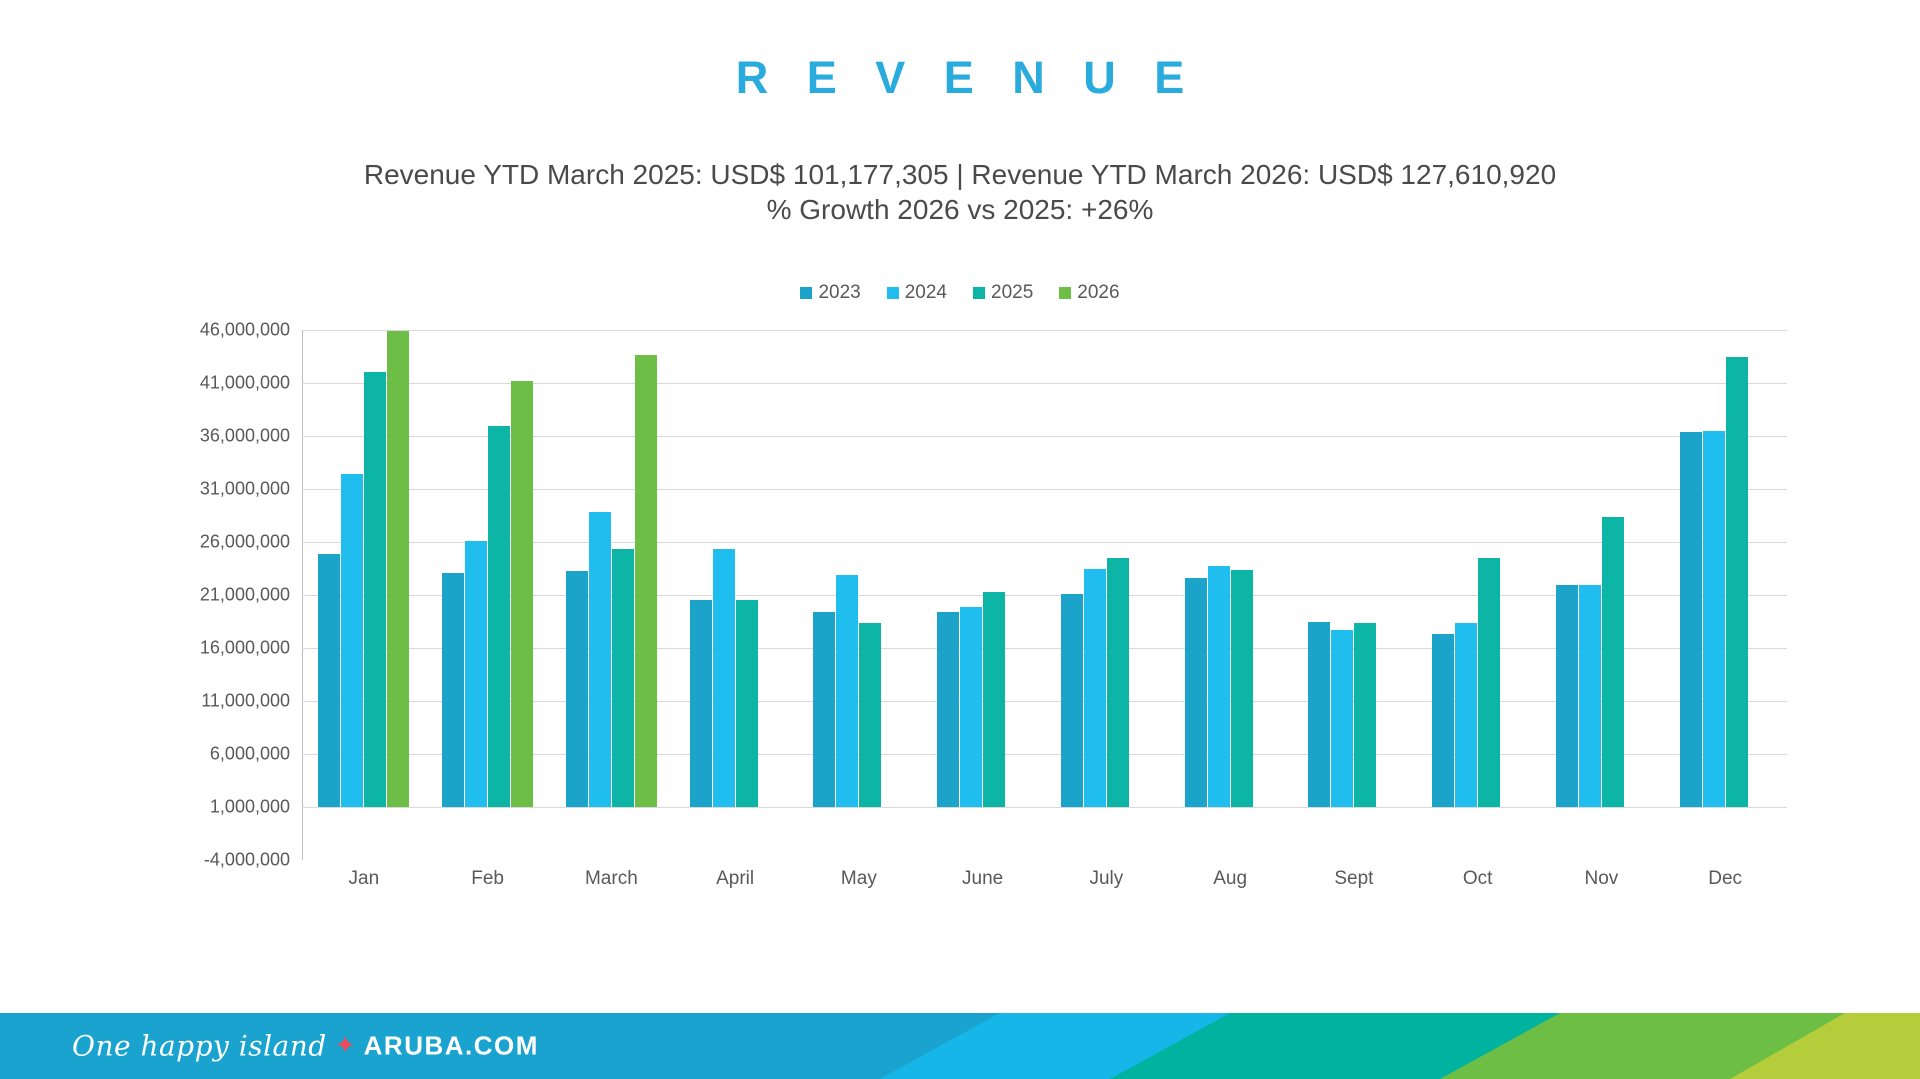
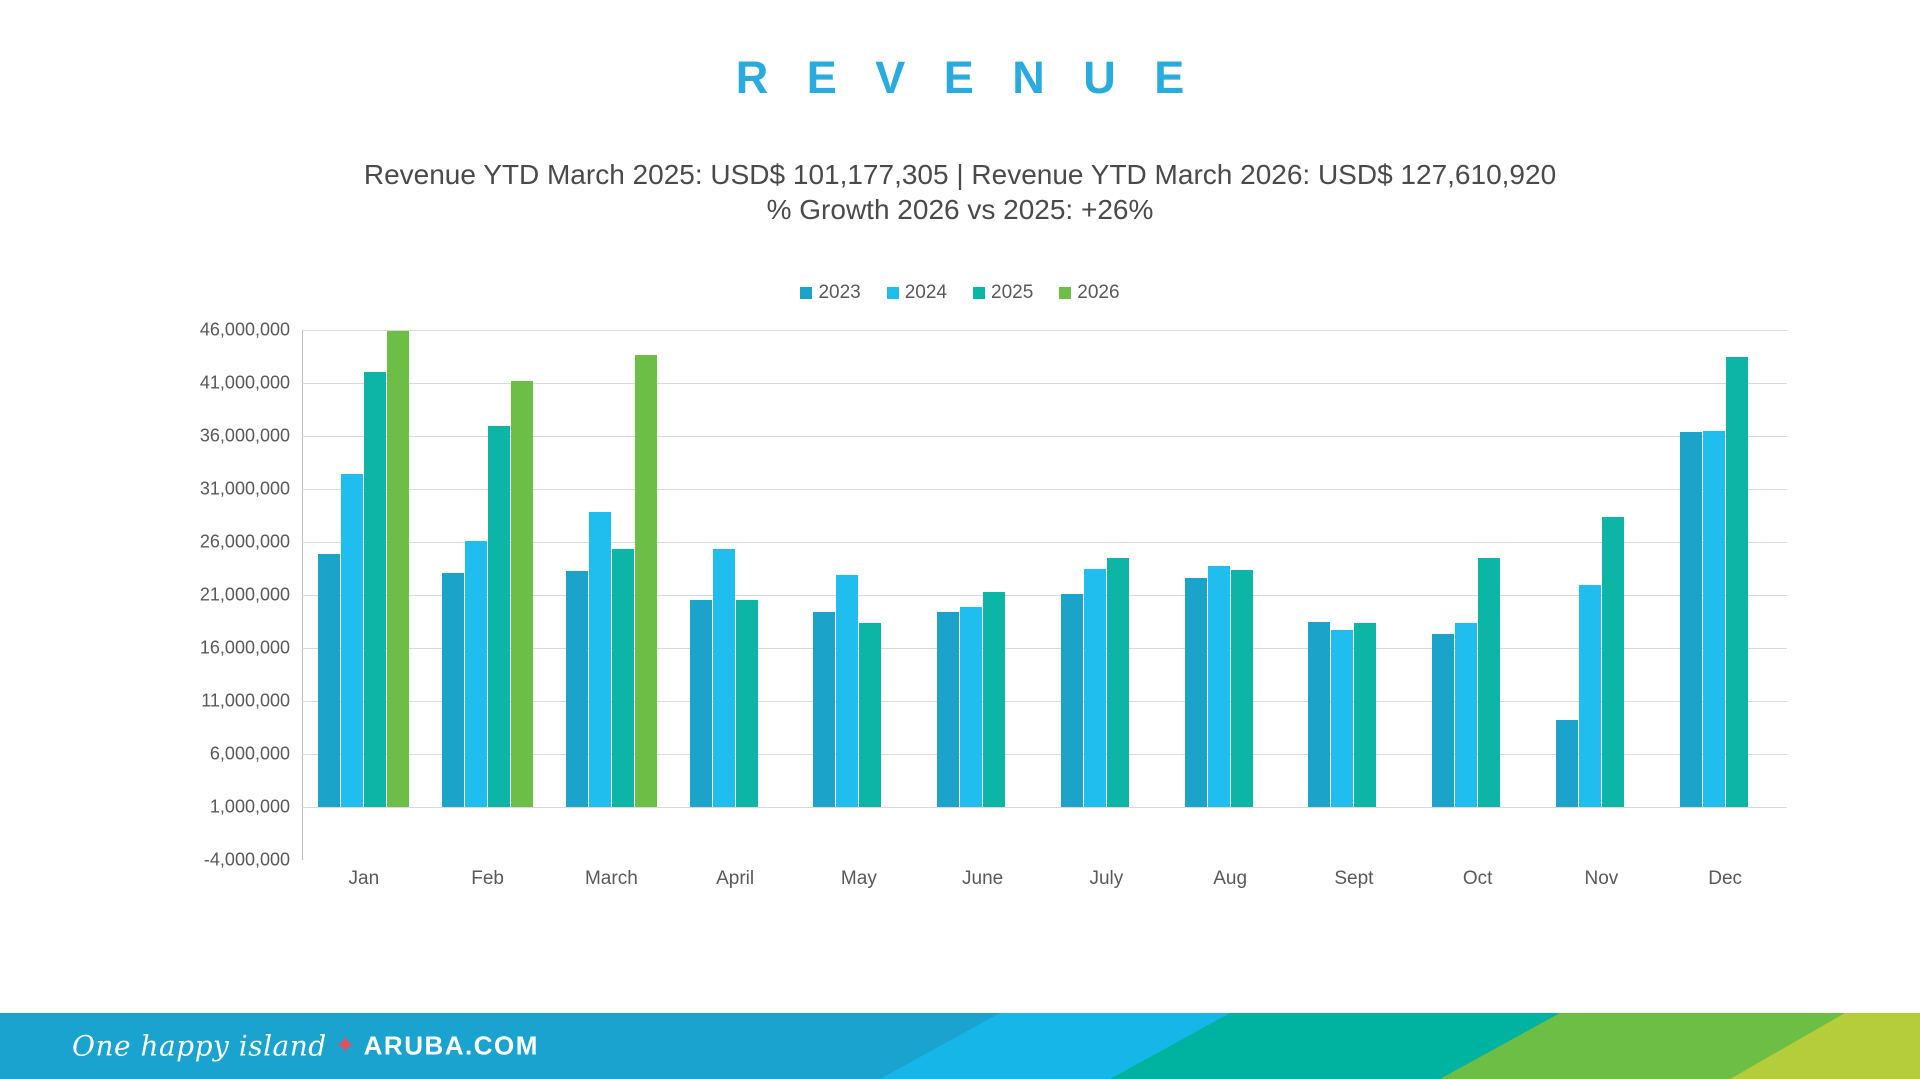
2023/Nov: 20900000 -> 8200000
